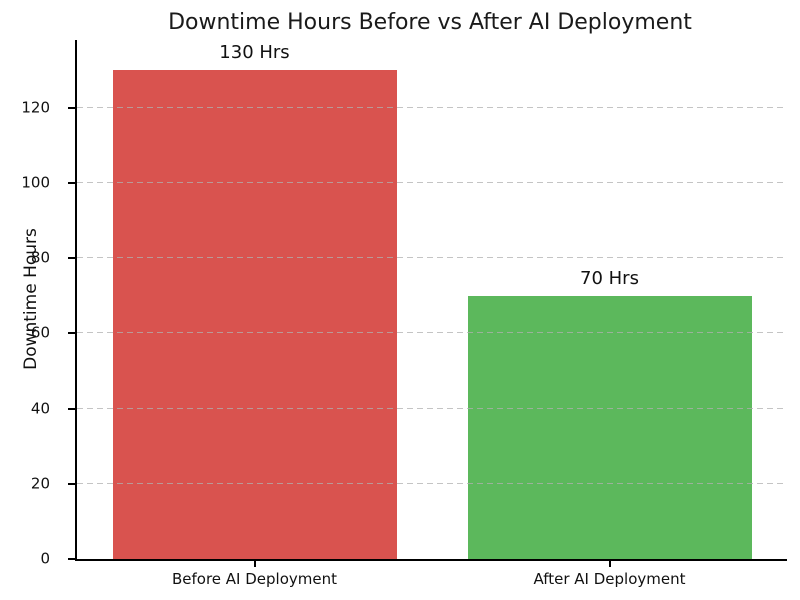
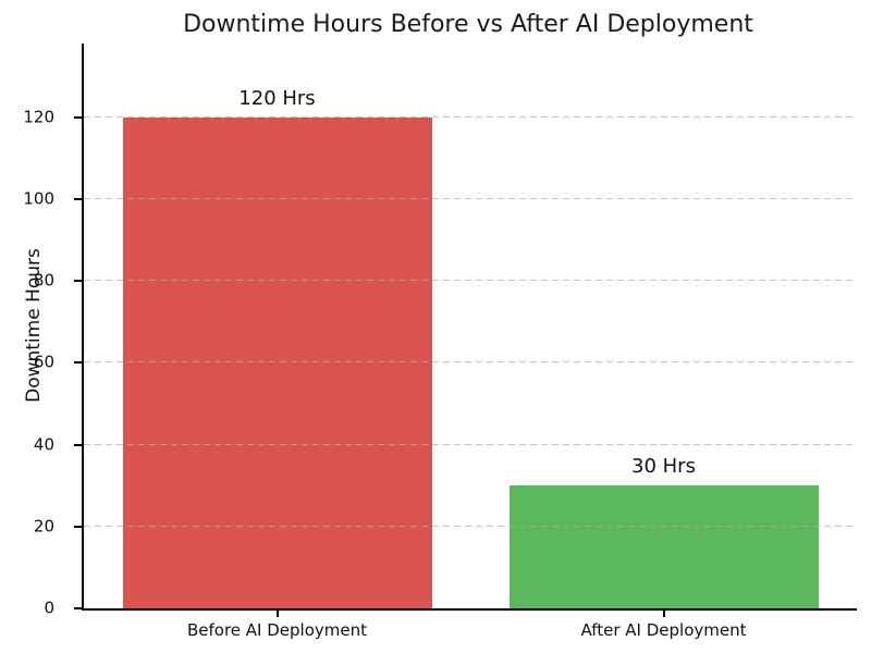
Before AI Deployment: 130 -> 120
After AI Deployment: 70 -> 30
